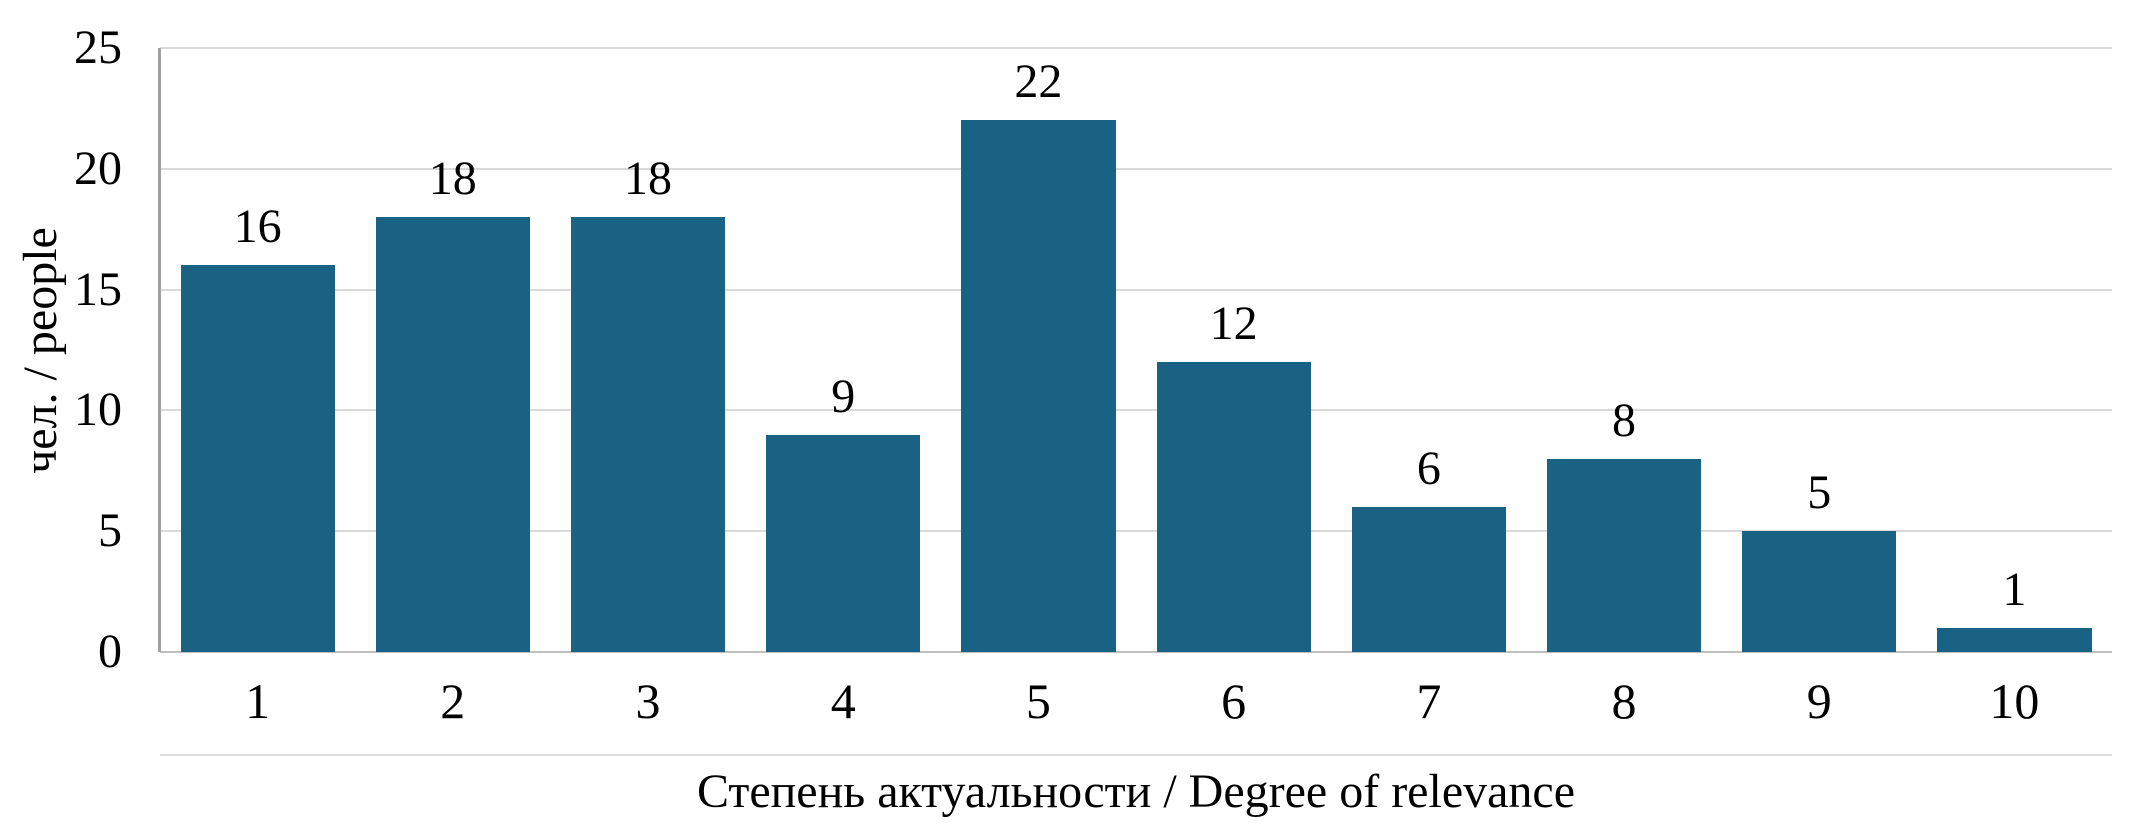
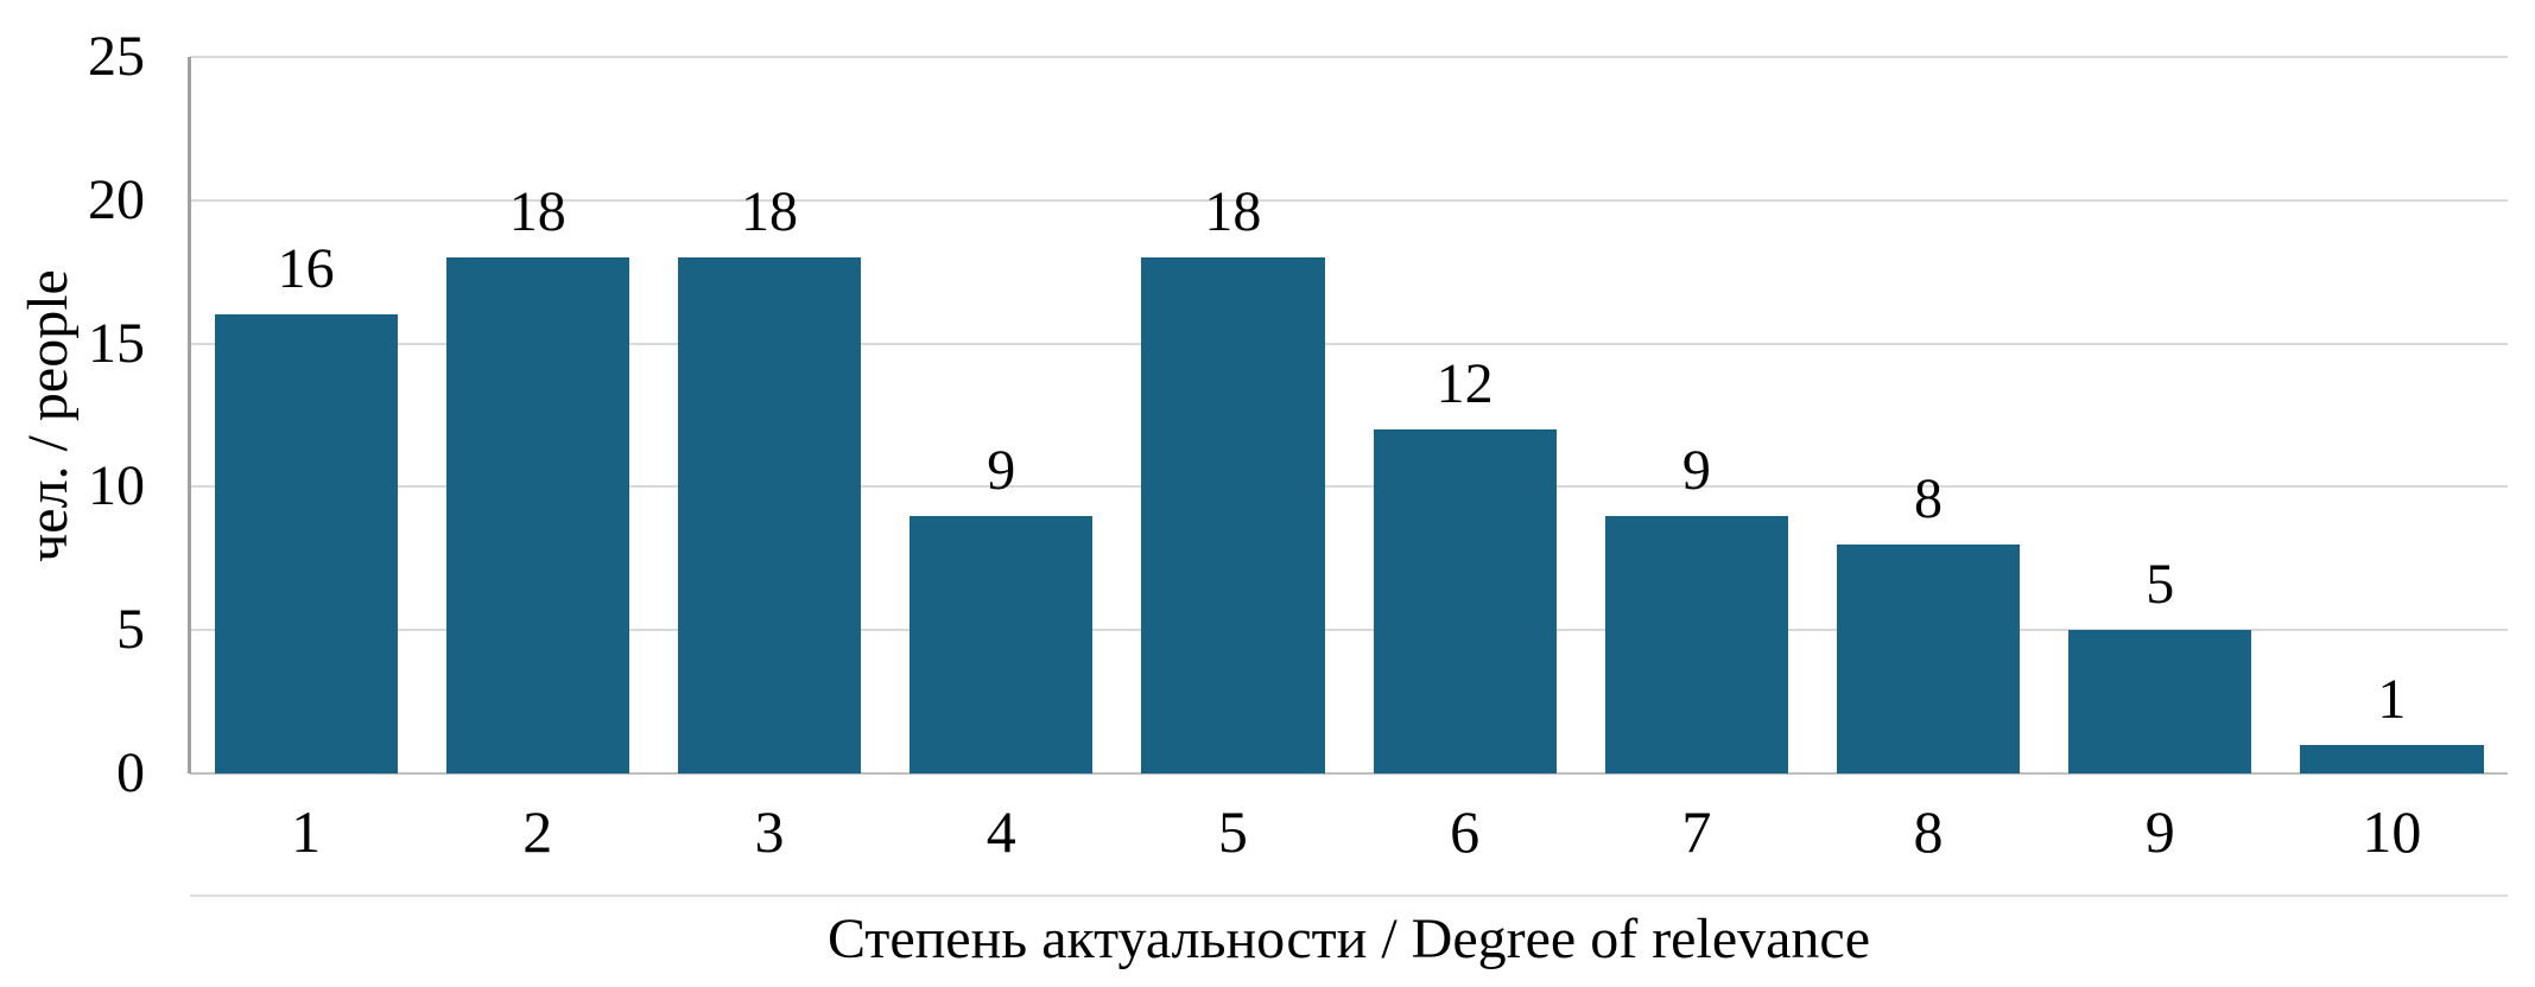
5: 22 -> 18
7: 6 -> 9
